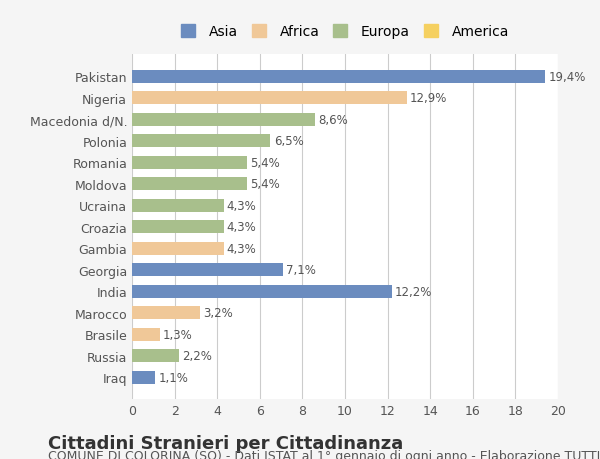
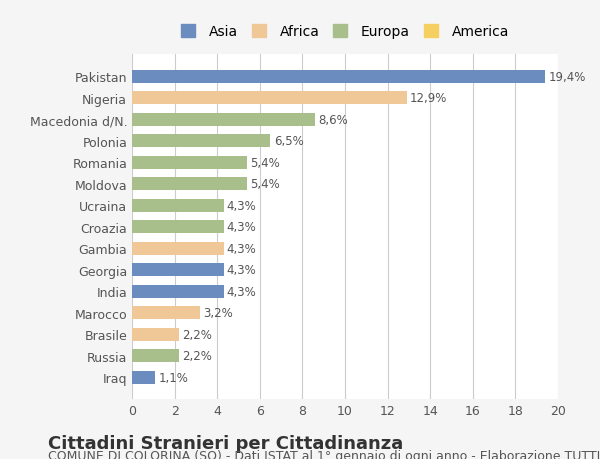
Georgia: 7,1% -> 4,3%
India: 12,2% -> 4,3%
Brasile: 1,3% -> 2,2%
